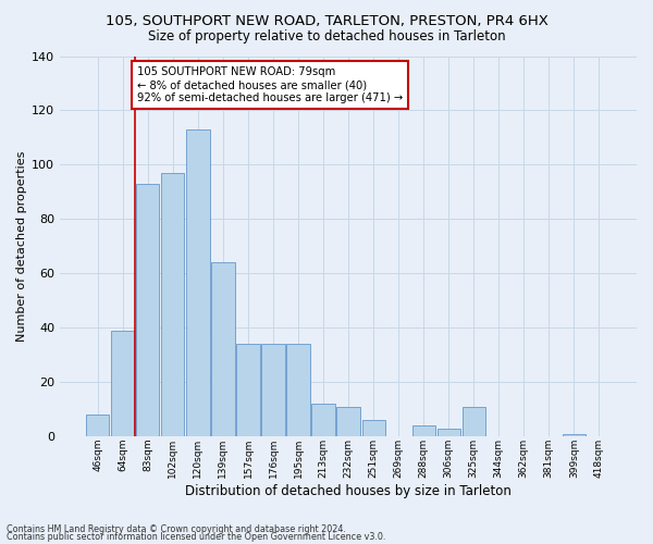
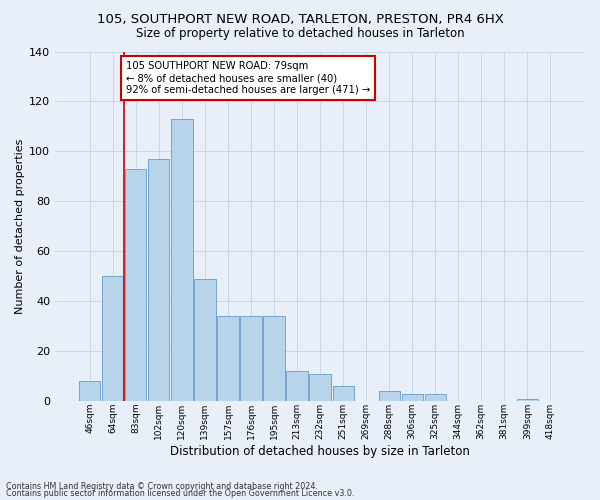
64sqm: 39 -> 50
139sqm: 64 -> 49
325sqm: 11 -> 3
